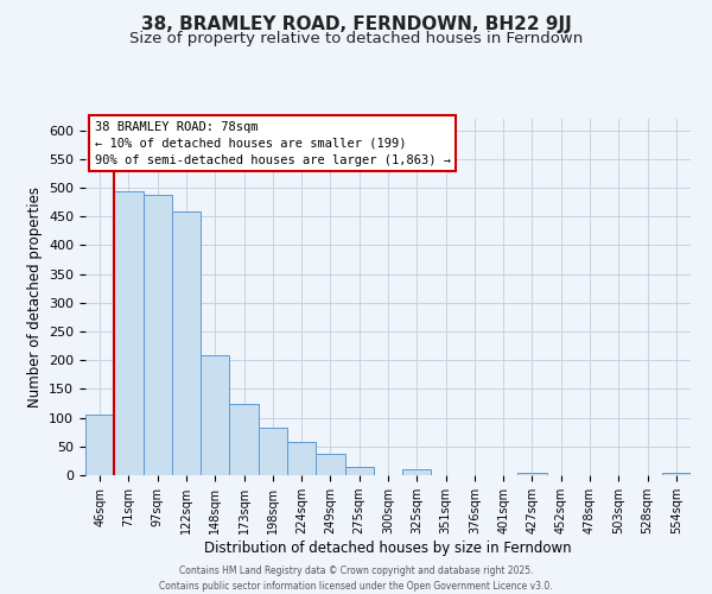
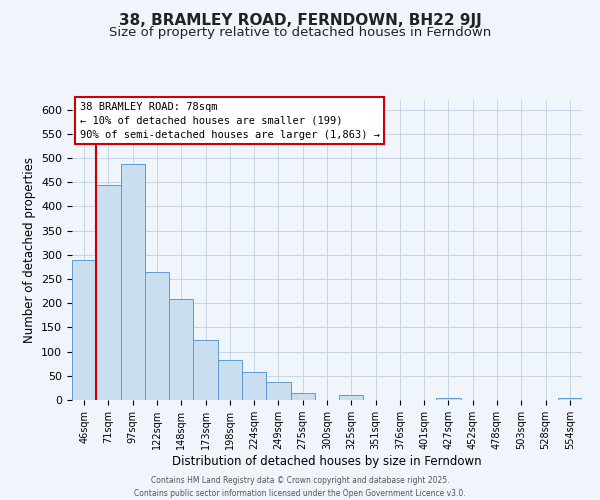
46sqm: 105 -> 290
71sqm: 493 -> 445
122sqm: 458 -> 265
